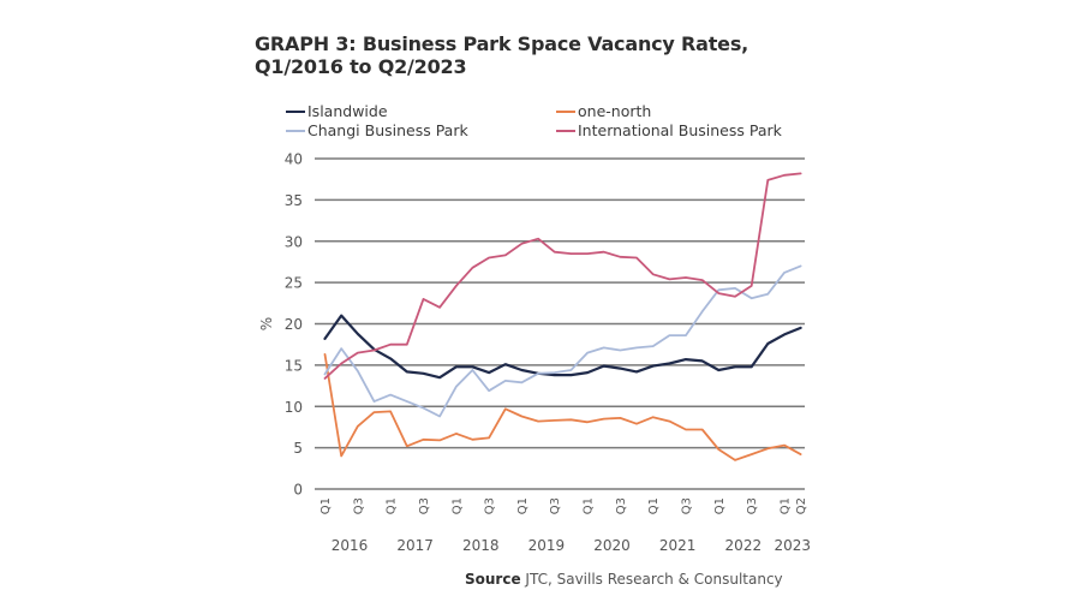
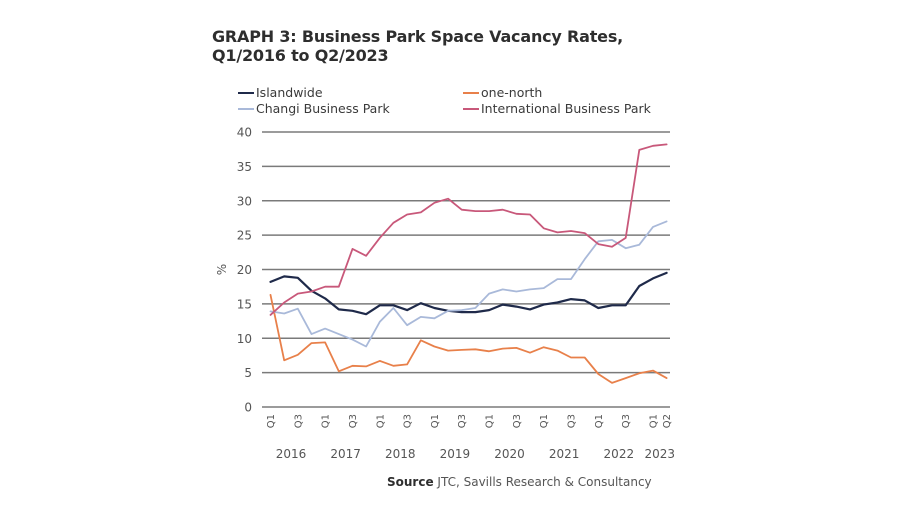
Islandwide/Q2 2016: 21 -> 19
one-north/Q2 2016: 4 -> 7
Changi Business Park/Q2 2016: 17 -> 14
